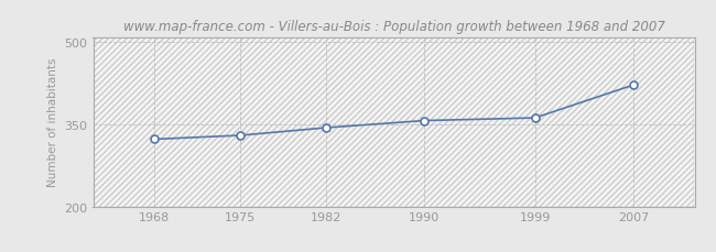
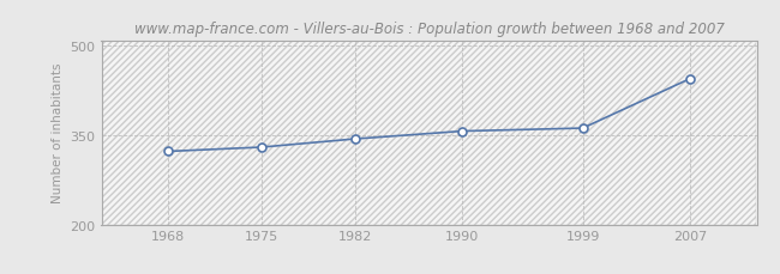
2007: 422 -> 445
